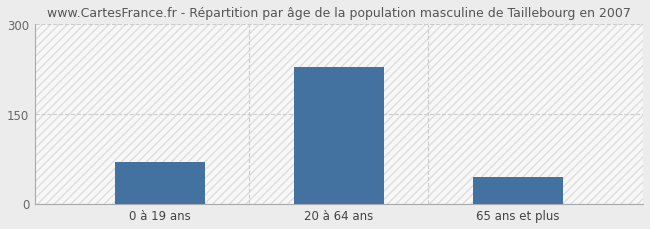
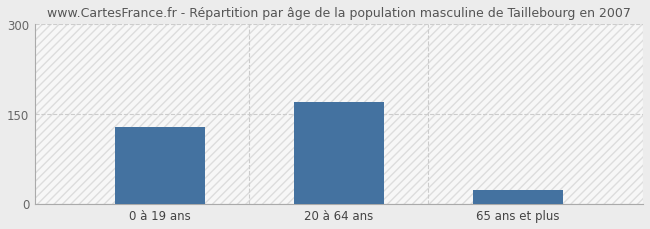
0 à 19 ans: 70 -> 128
20 à 64 ans: 228 -> 170
65 ans et plus: 44 -> 22
